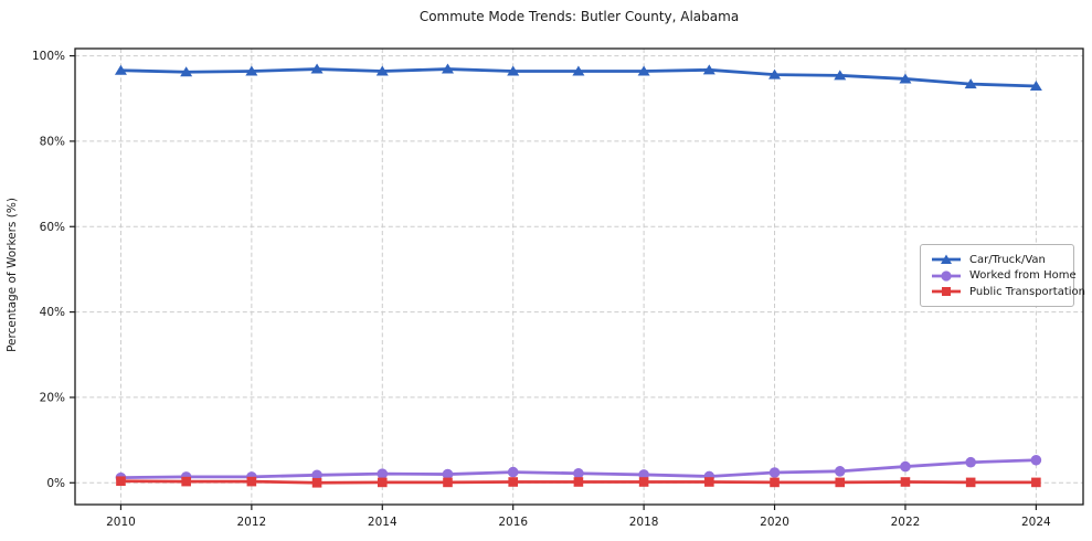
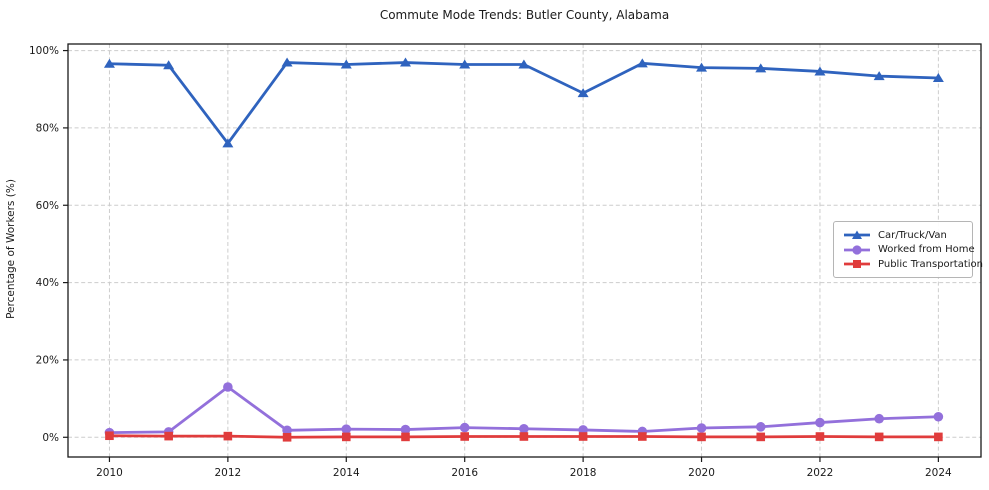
Car/Truck/Van/2012: 96% -> 76%
Worked from Home/2012: 1% -> 13%
Car/Truck/Van/2018: 96% -> 89%
